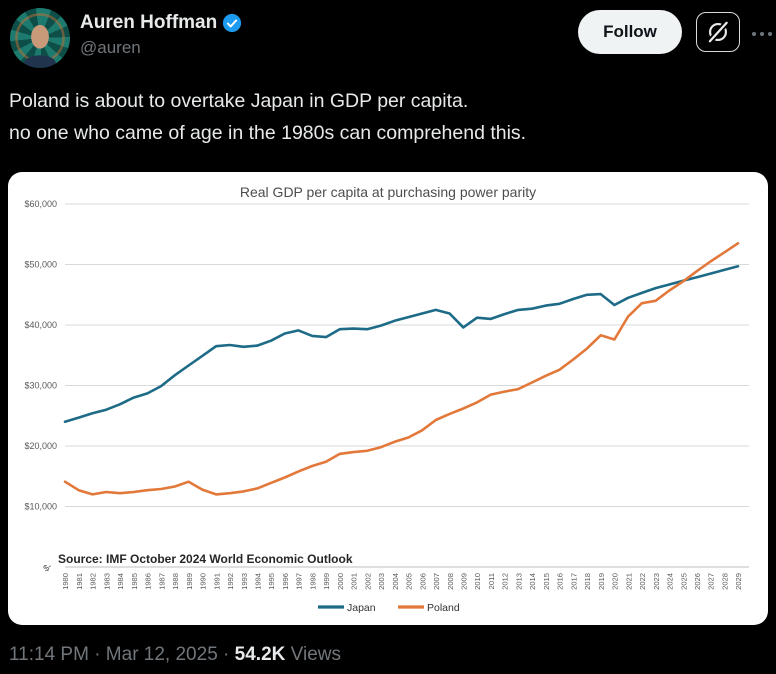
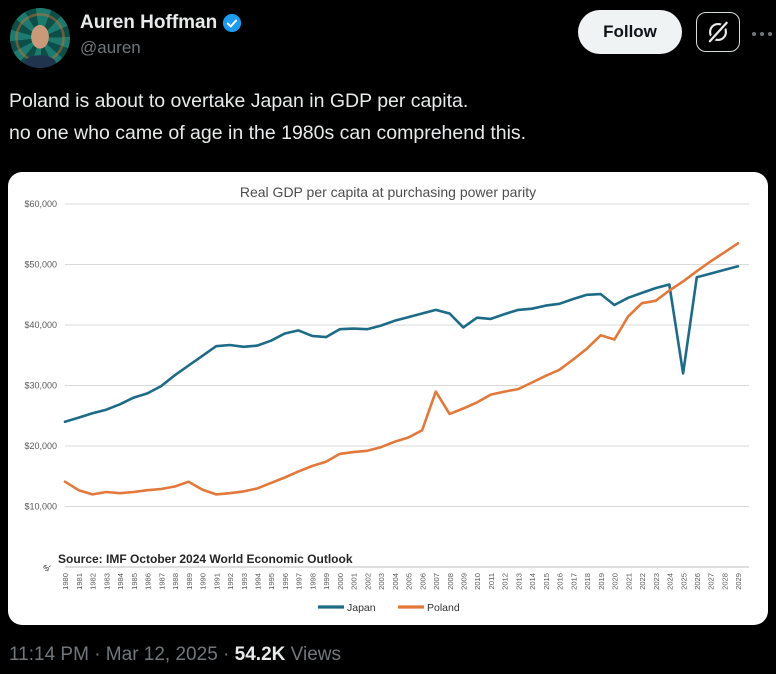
Poland/2007: $24000 -> $29000
Japan/2025: $47000 -> $32000
